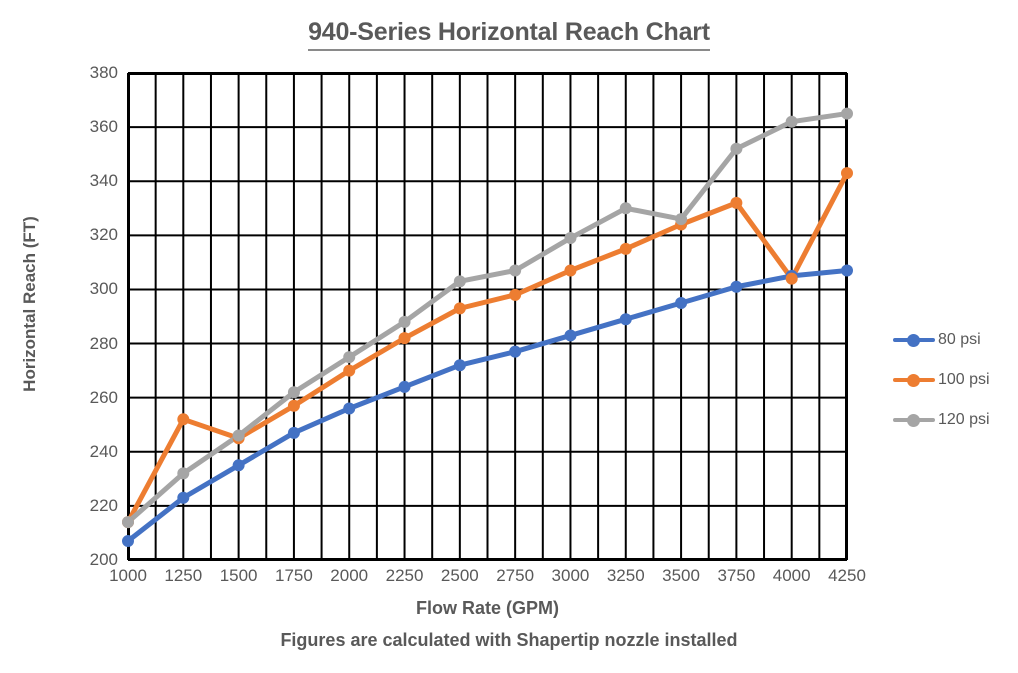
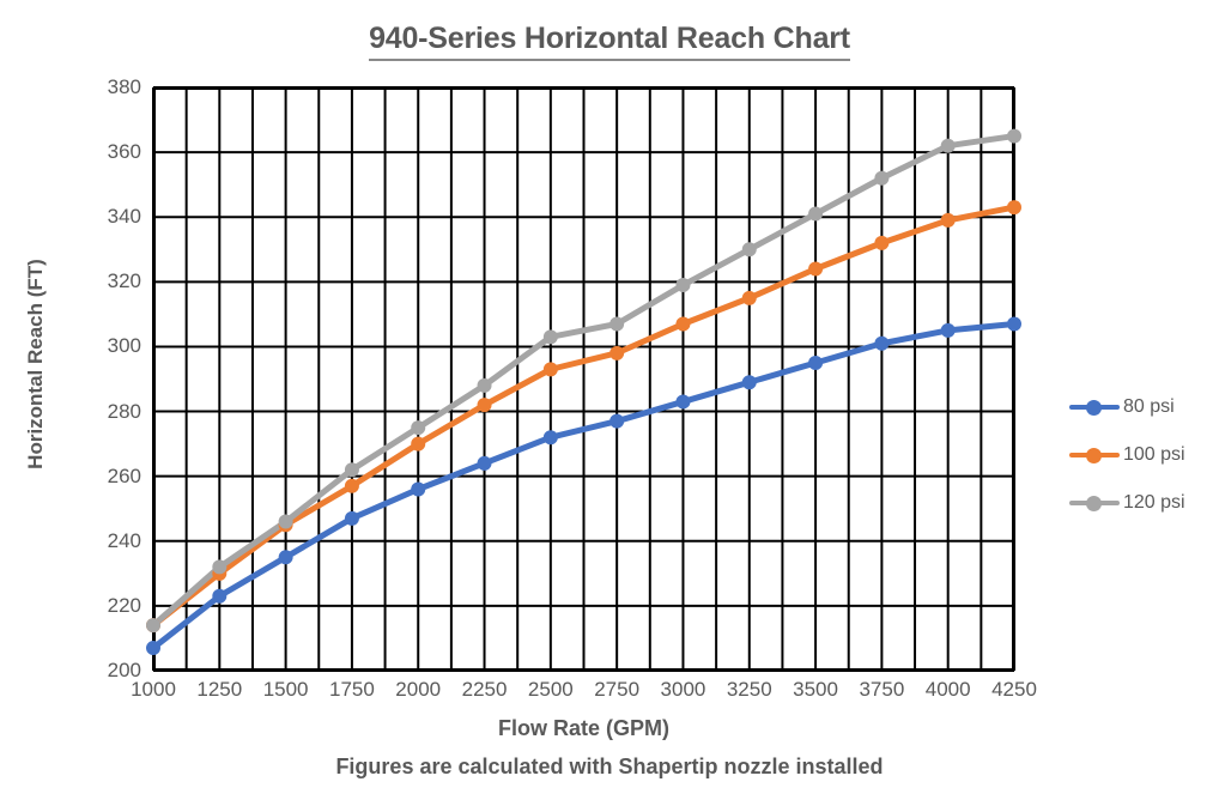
100 psi/1250: 252 -> 230
120 psi/3500: 326 -> 341
100 psi/4000: 304 -> 339
